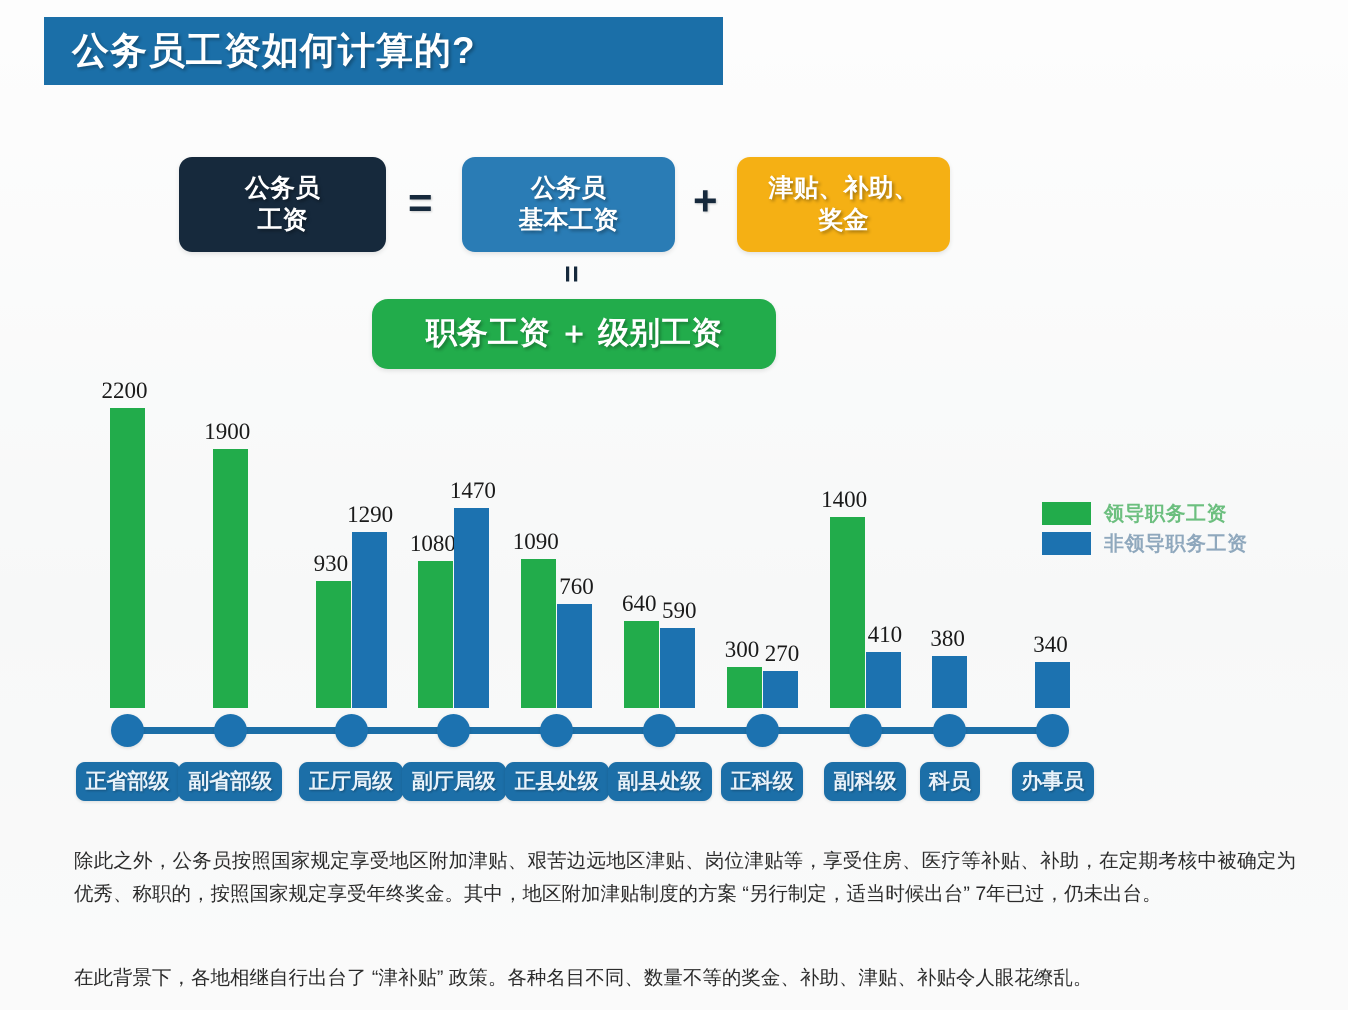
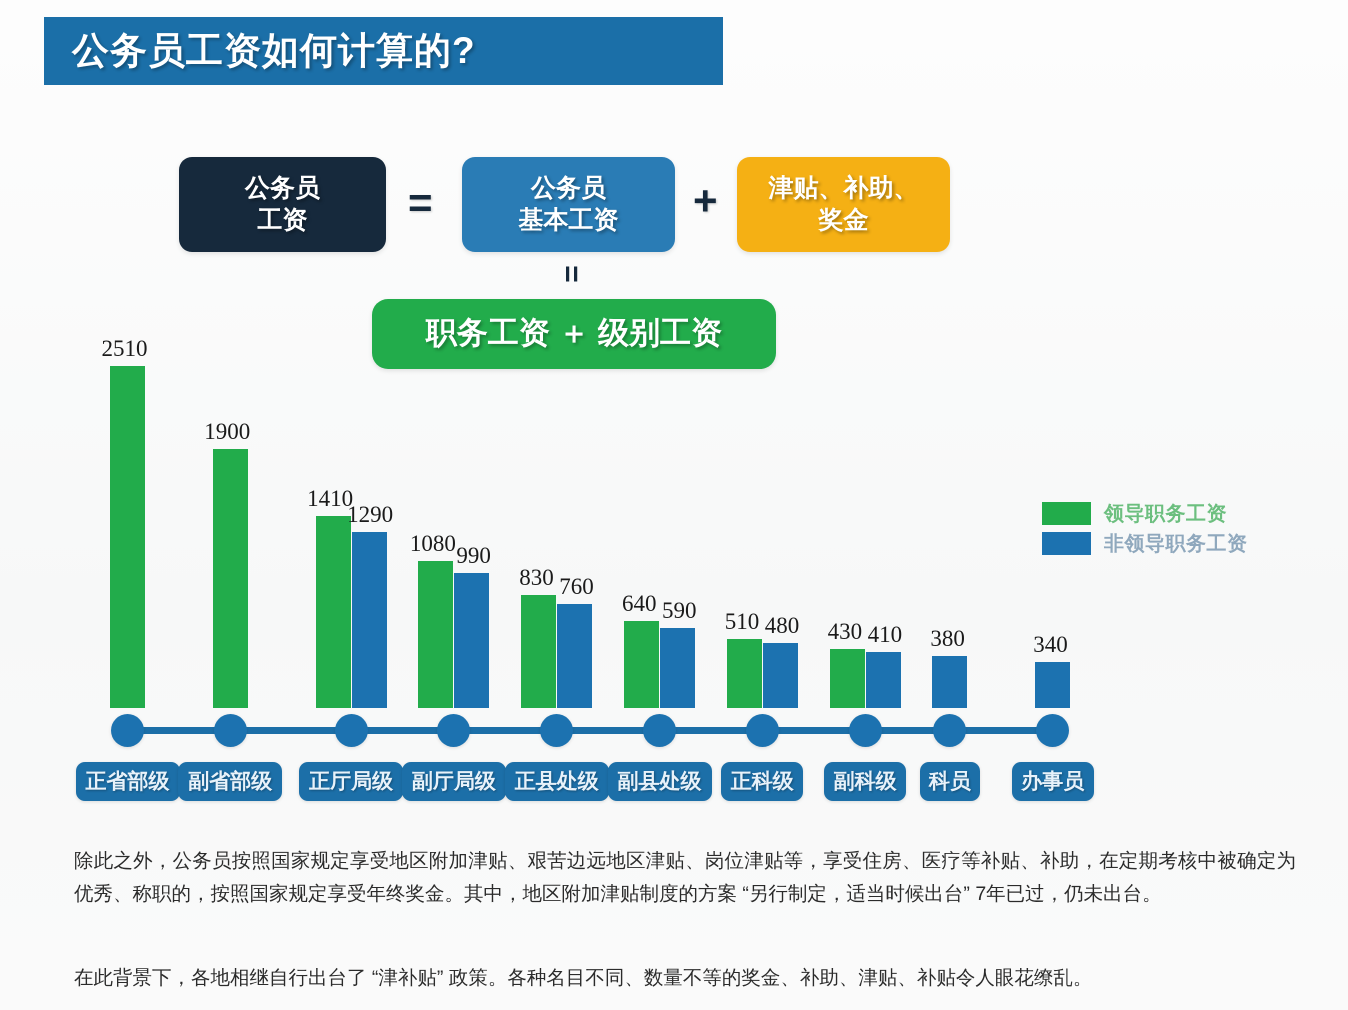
领导职务工资/正省部级: 2200 -> 2510
领导职务工资/正厅局级: 930 -> 1410
非领导职务工资/副厅局级: 1470 -> 990
领导职务工资/正县处级: 1090 -> 830
领导职务工资/正科级: 300 -> 510
非领导职务工资/正科级: 270 -> 480
领导职务工资/副科级: 1400 -> 430
